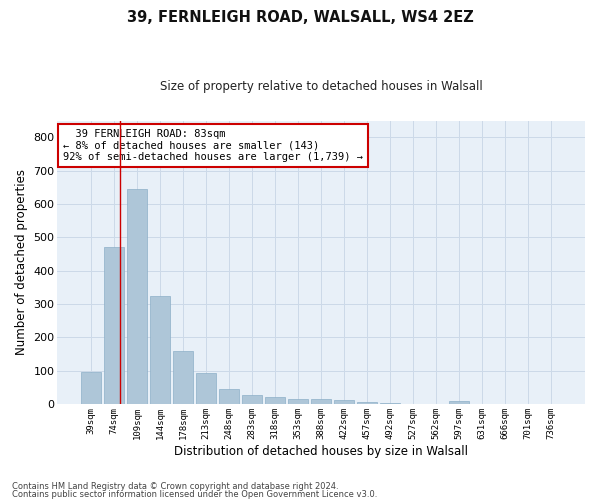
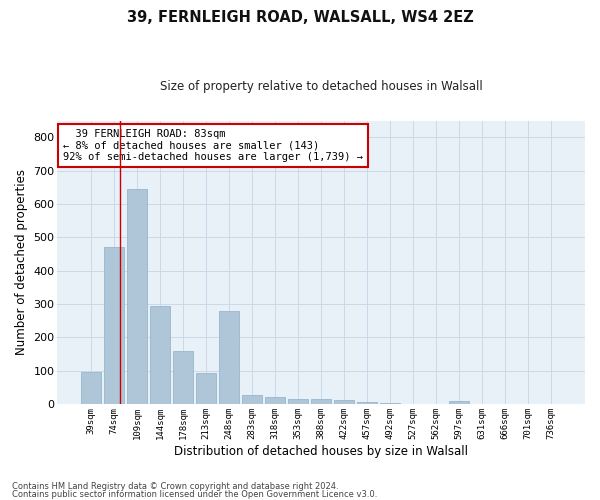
144sqm: 323 -> 295
248sqm: 45 -> 280
